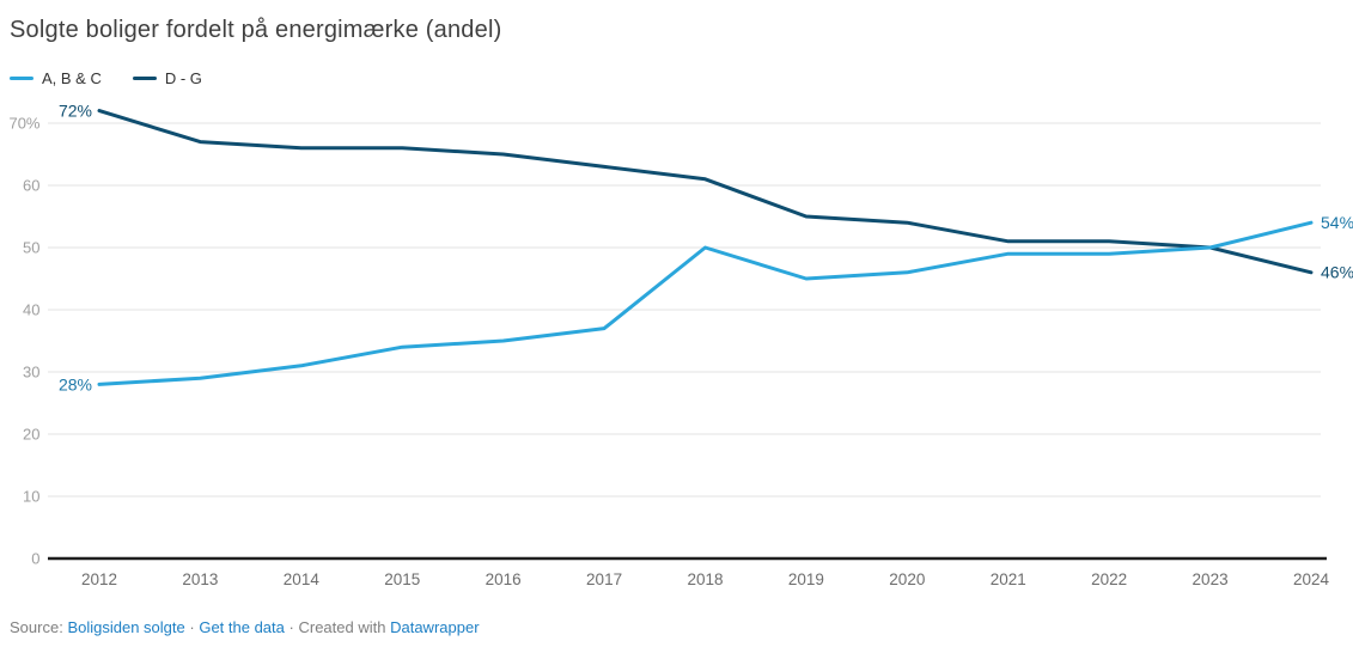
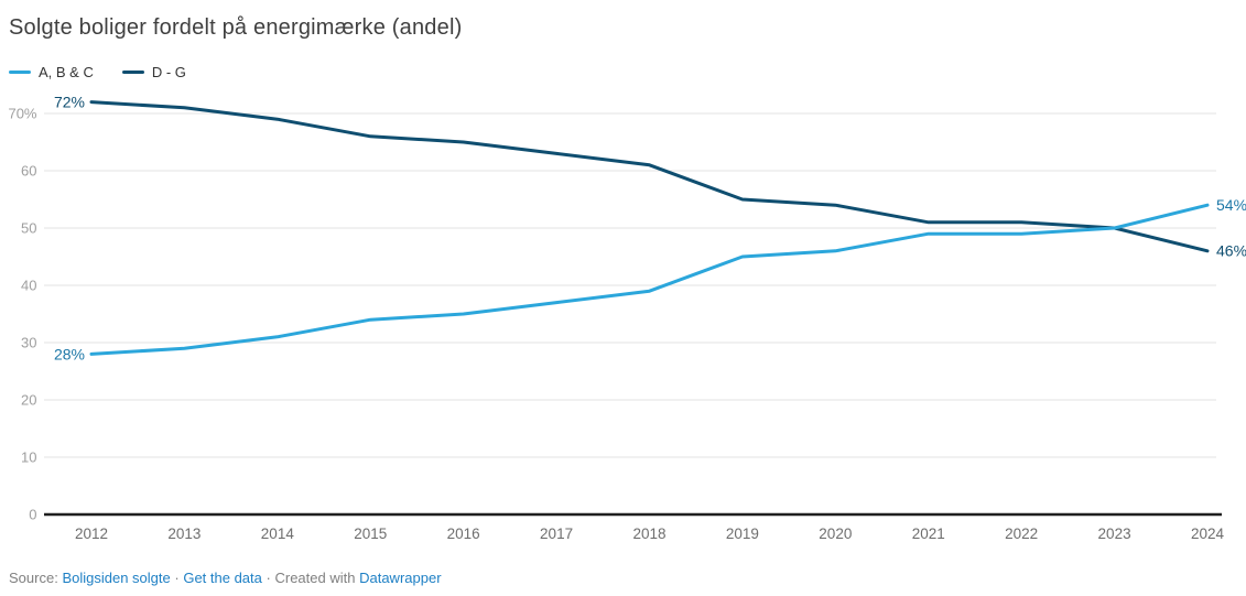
D - G/2013: 67% -> 71%
D - G/2014: 66% -> 69%
A, B & C/2018: 50% -> 39%
